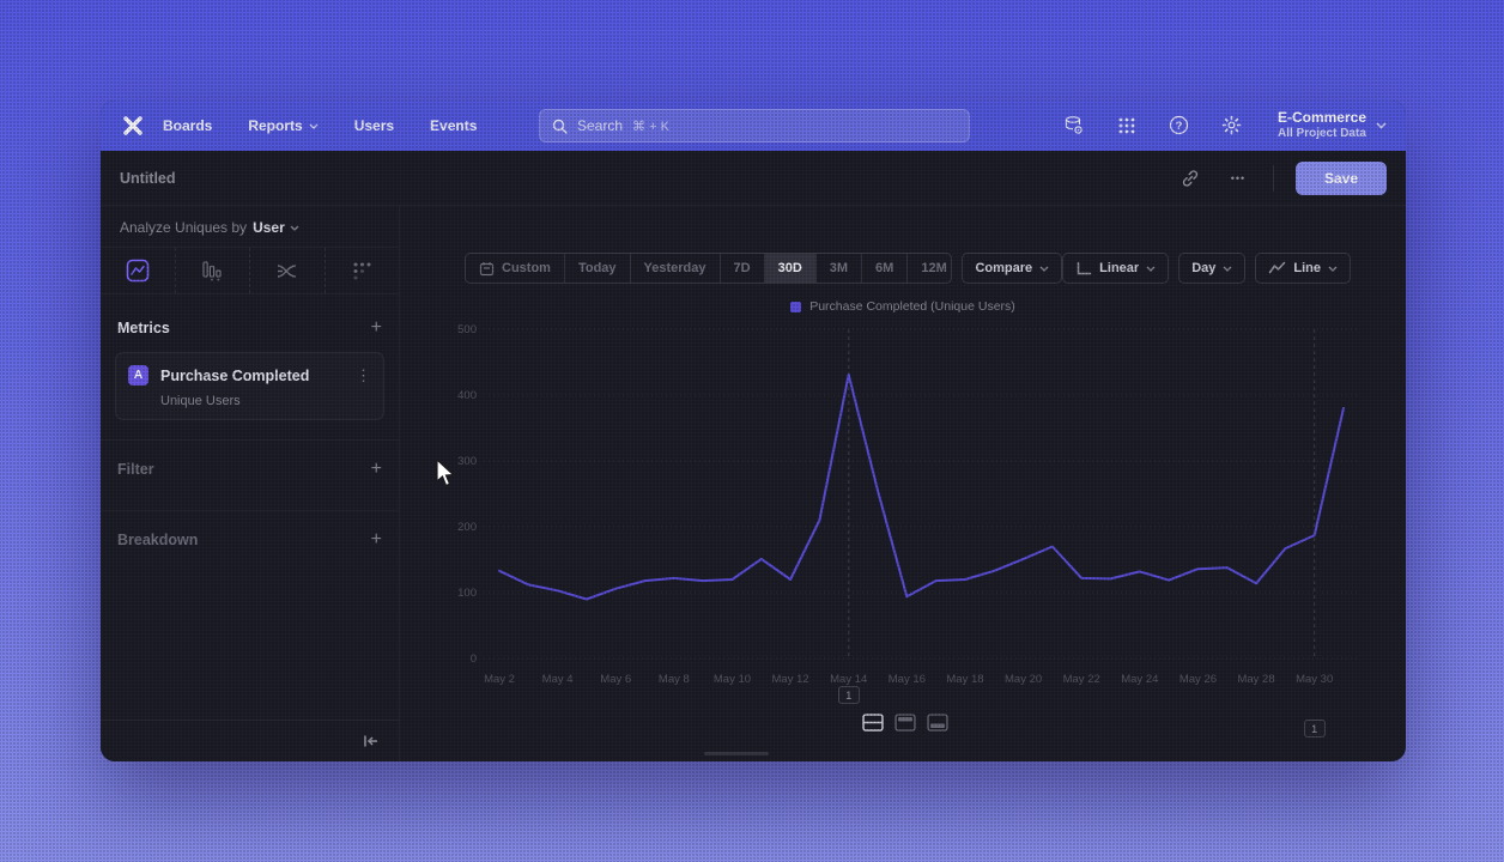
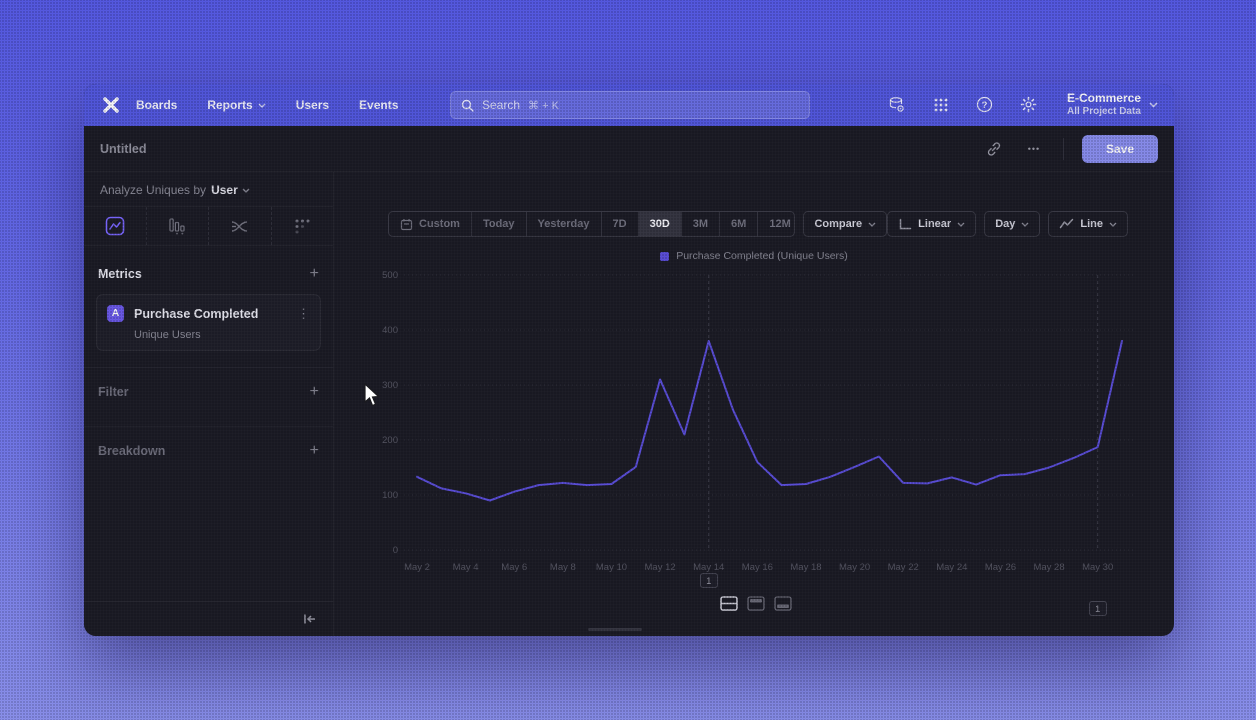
May 12: 120 -> 310
May 14: 430 -> 380
May 16: 90 -> 160
May 28: 110 -> 150
